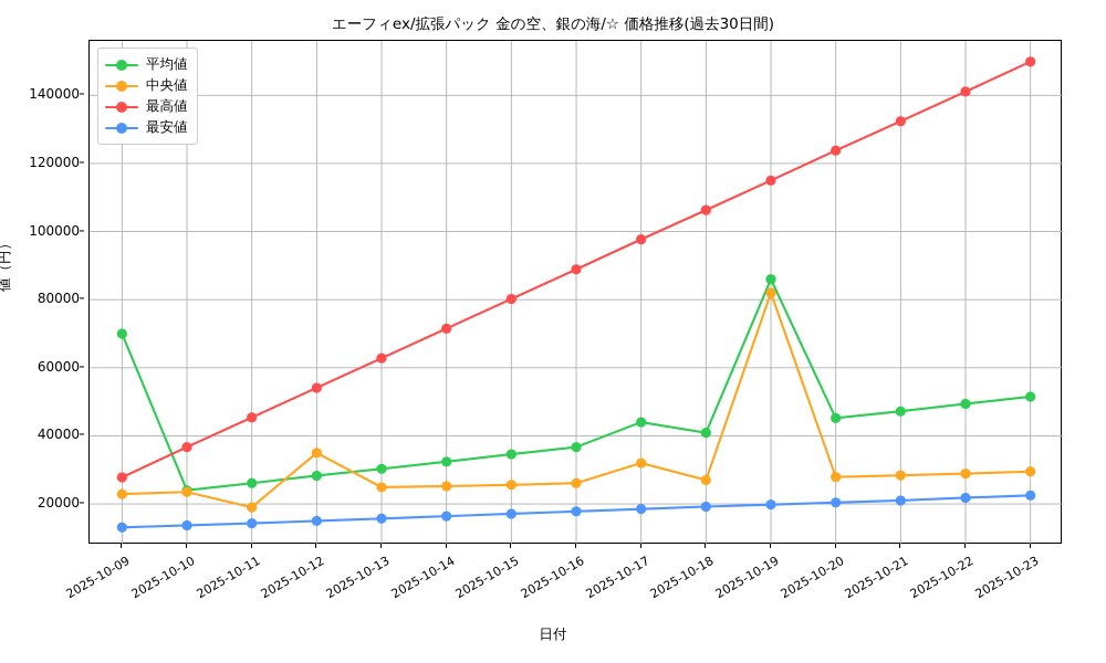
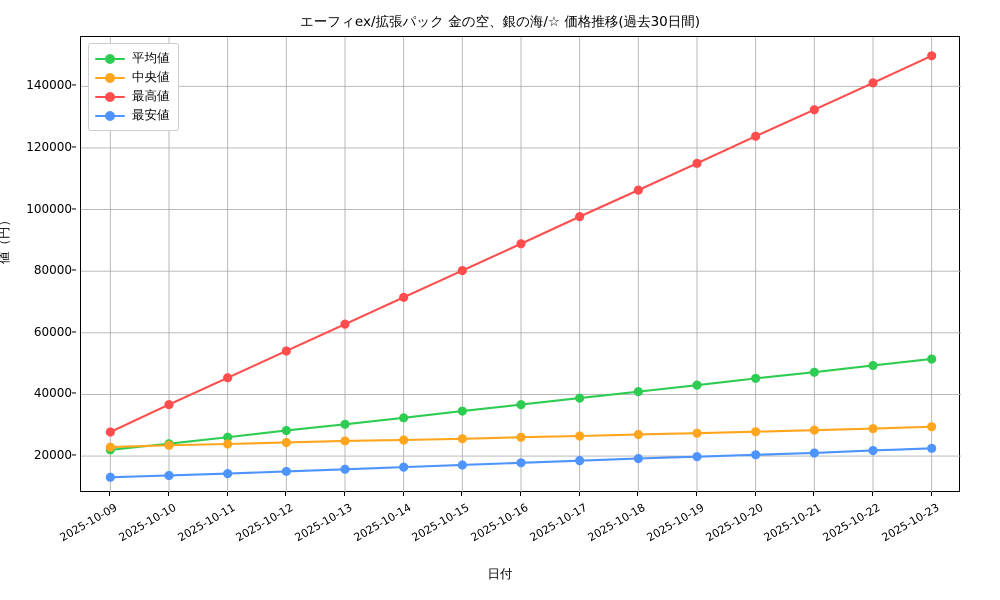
平均値/2025-10-09: 70000 -> 22000
中央値/2025-10-11: 19000 -> 24000
中央値/2025-10-12: 35000 -> 24000
平均値/2025-10-17: 44000 -> 39000
中央値/2025-10-17: 32000 -> 26000
平均値/2025-10-19: 86000 -> 43000
中央値/2025-10-19: 82000 -> 27000
